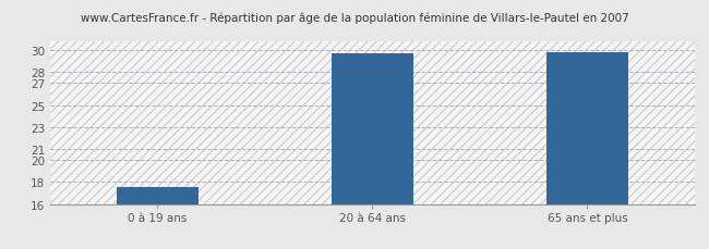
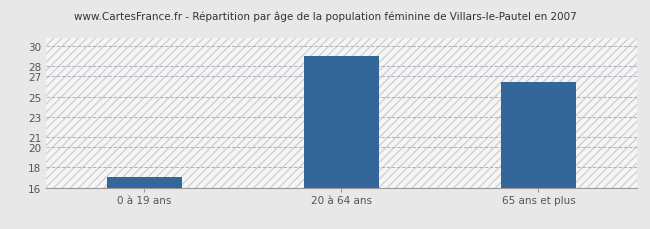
0 à 19 ans: 17.5 -> 17.0
20 à 64 ans: 29.7 -> 29.0
65 ans et plus: 29.8 -> 26.5
